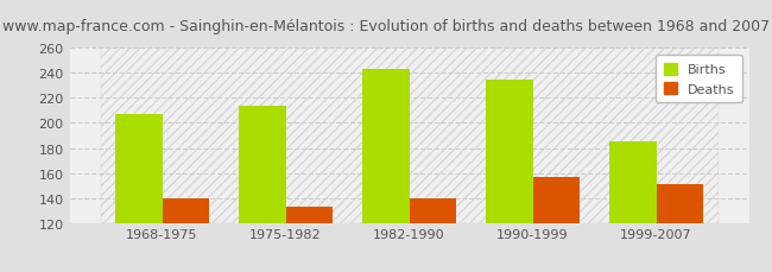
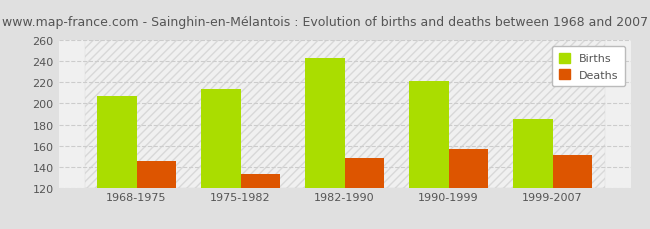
Deaths/1968-1975: 140 -> 145
Deaths/1982-1990: 140 -> 148
Births/1990-1999: 235 -> 221
